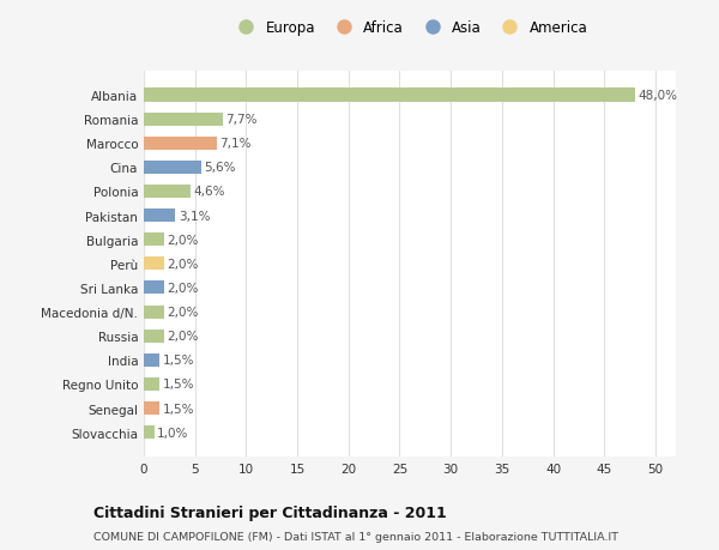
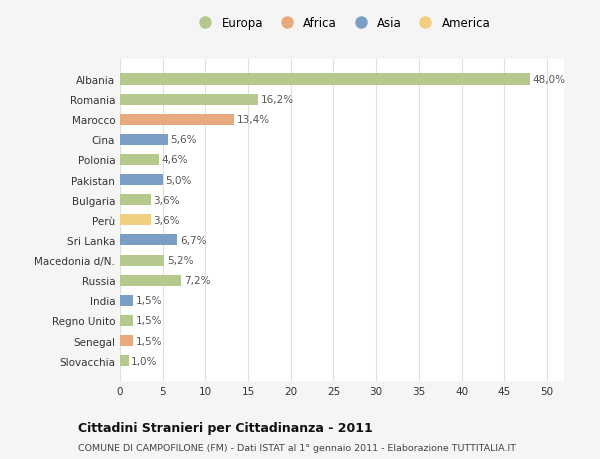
Romania: 7,7% -> 16,2%
Marocco: 7,1% -> 13,4%
Pakistan: 3,1% -> 5,0%
Bulgaria: 2,0% -> 3,6%
Perù: 2,0% -> 3,6%
Sri Lanka: 2,0% -> 6,7%
Macedonia d/N.: 2,0% -> 5,2%
Russia: 2,0% -> 7,2%
